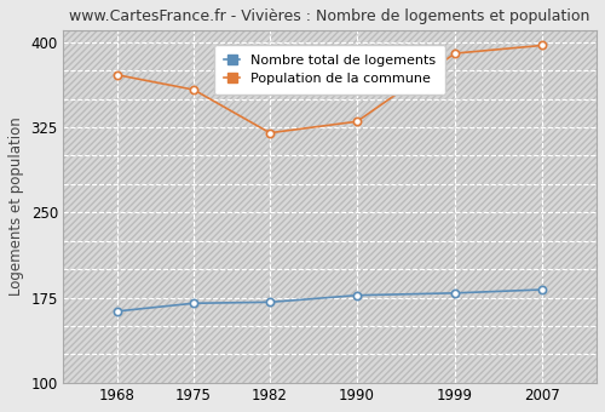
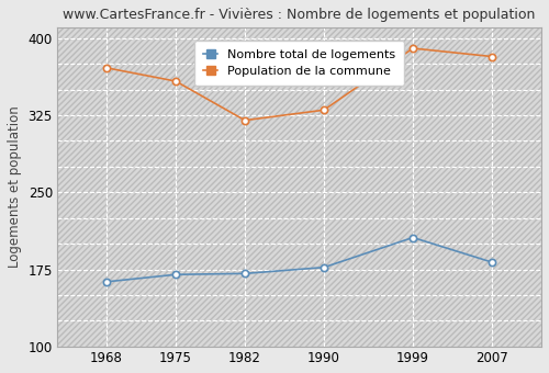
Nombre total de logements/1999: 179 -> 206
Population de la commune/2007: 397 -> 382
